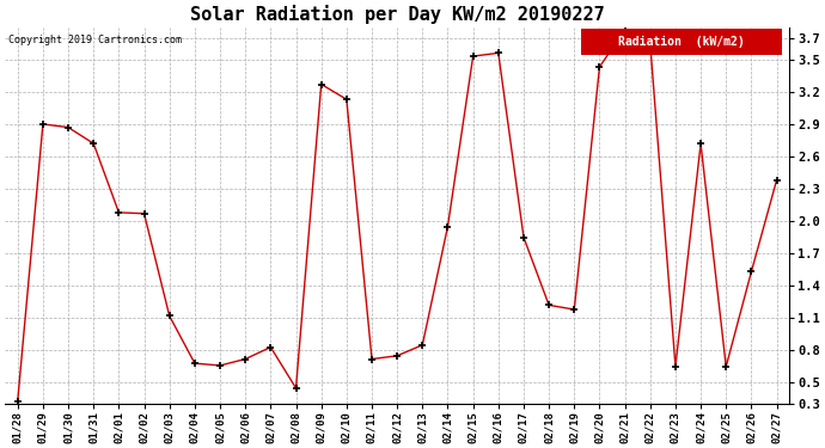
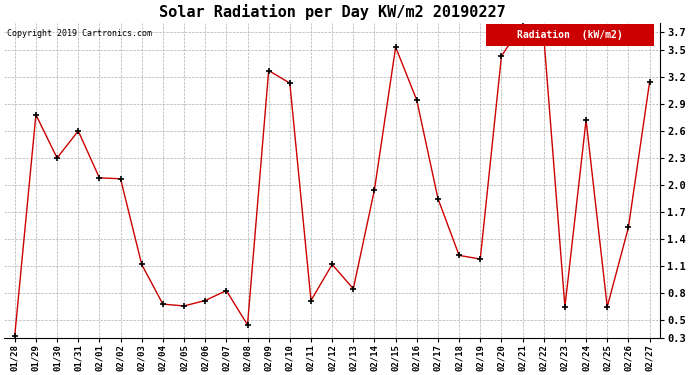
01/29: 2.90 -> 2.78
01/30: 2.87 -> 2.30
01/31: 2.72 -> 2.60
02/12: 0.75 -> 1.12
02/16: 3.56 -> 2.94
02/27: 2.38 -> 3.14
